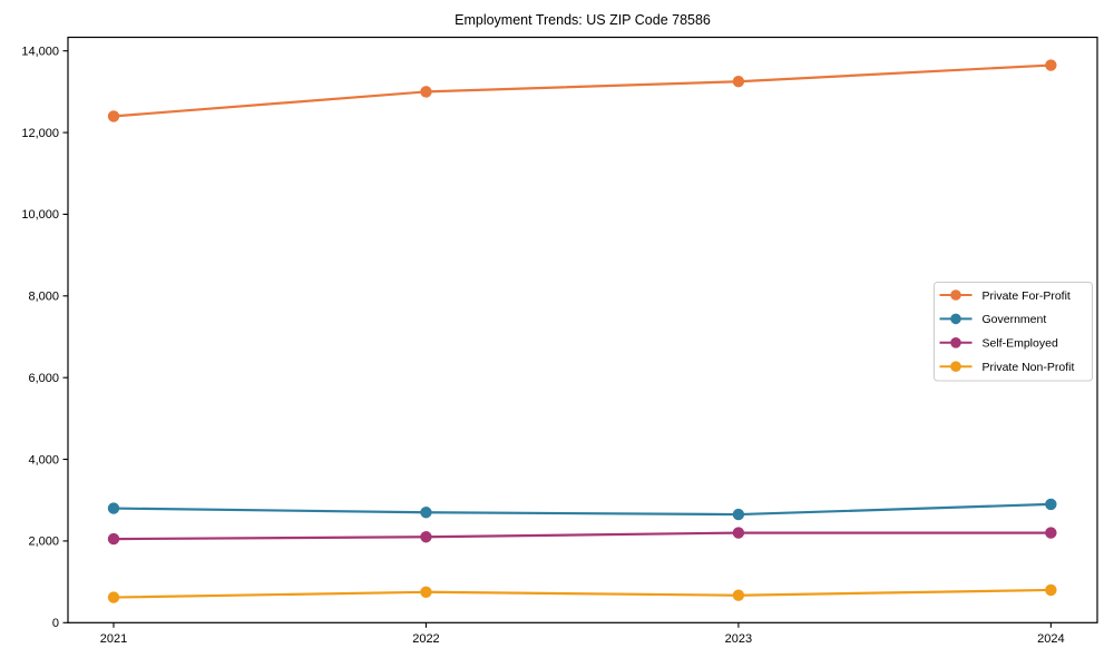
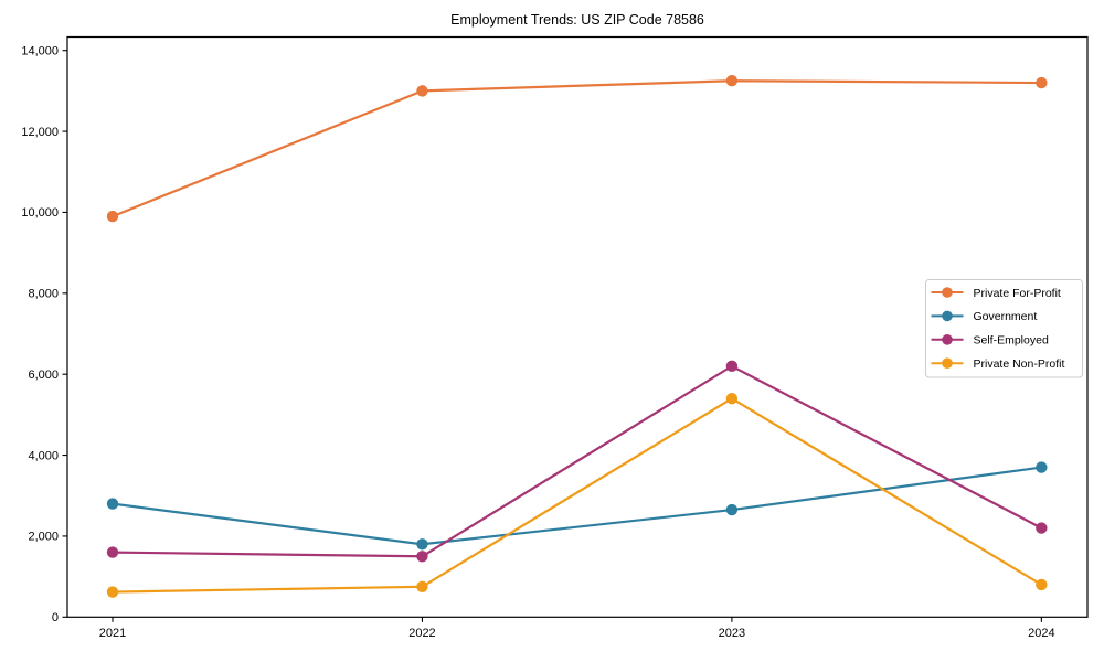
Private For-Profit/2021: 12400 -> 9900
Self-Employed/2021: 2000 -> 1600
Government/2022: 2700 -> 1800
Self-Employed/2022: 2100 -> 1500
Self-Employed/2023: 2200 -> 6200
Private Non-Profit/2023: 700 -> 5400
Private For-Profit/2024: 13600 -> 13200
Government/2024: 2900 -> 3700
